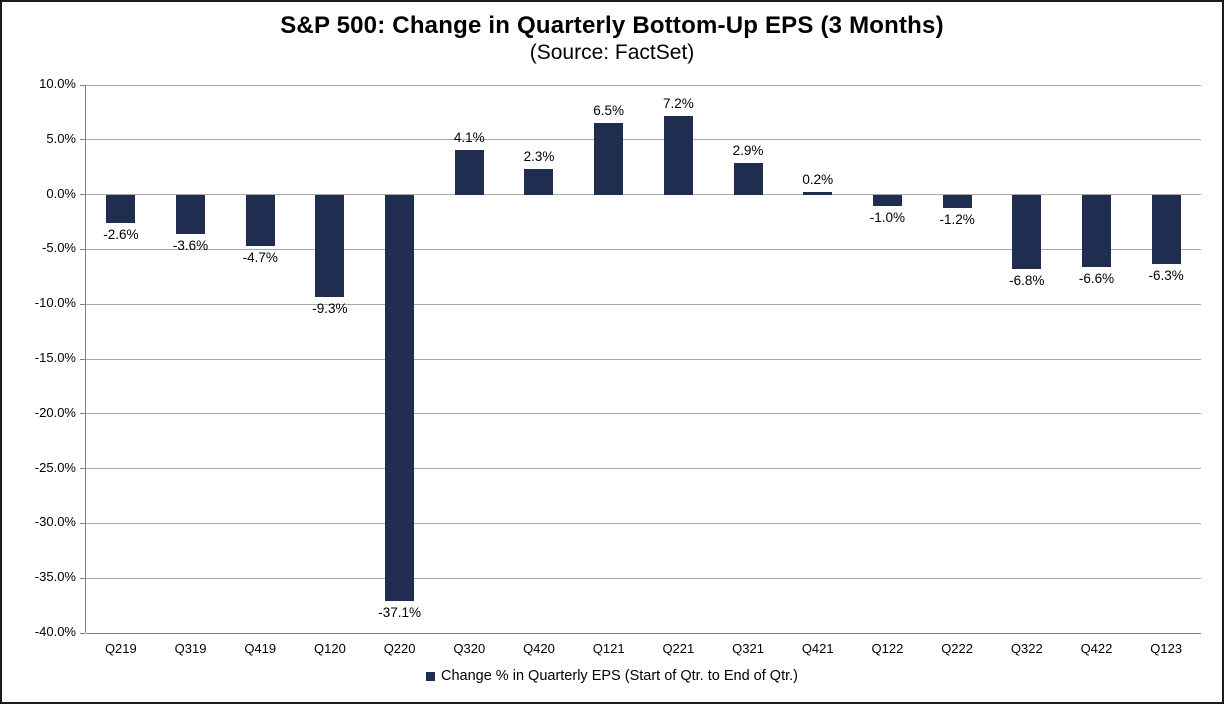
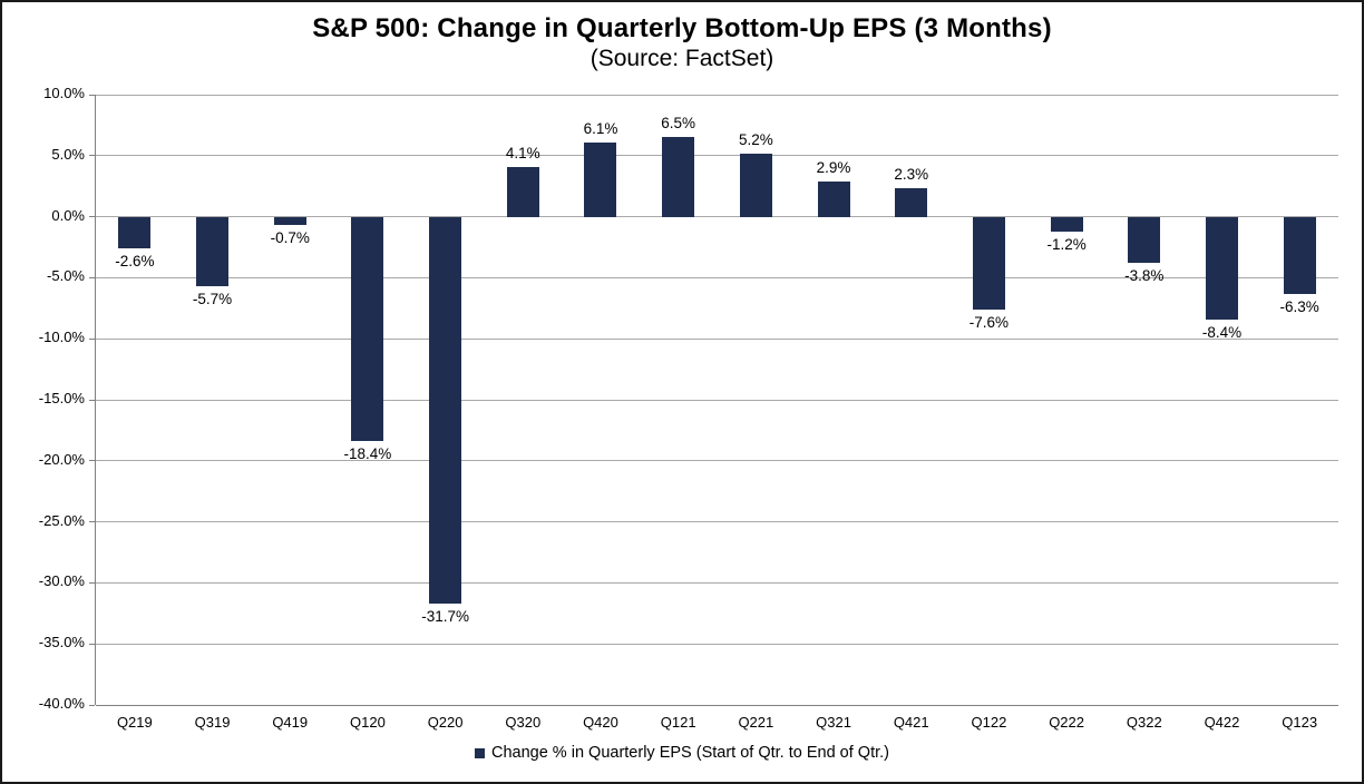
Q319: -3.6% -> -5.7%
Q419: -4.7% -> -0.7%
Q120: -9.3% -> -18.4%
Q220: -37.1% -> -31.7%
Q420: 2.3% -> 6.1%
Q221: 7.2% -> 5.2%
Q421: 0.2% -> 2.3%
Q122: -1.0% -> -7.6%
Q322: -6.8% -> -3.8%
Q422: -6.6% -> -8.4%
